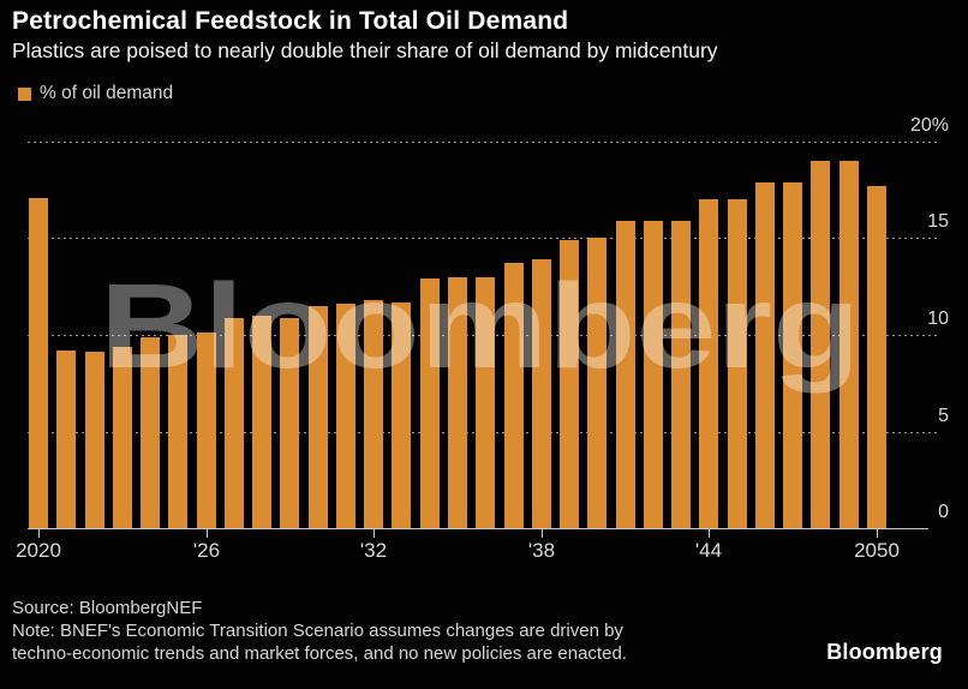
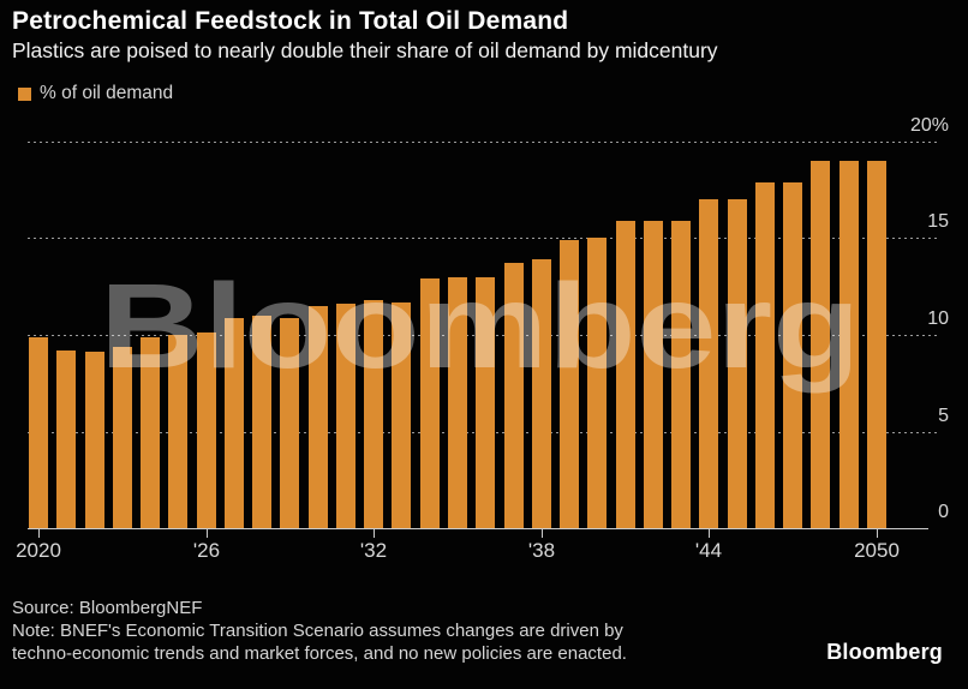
2020: 17.1% -> 9.9%
2050: 17.7% -> 19.0%
